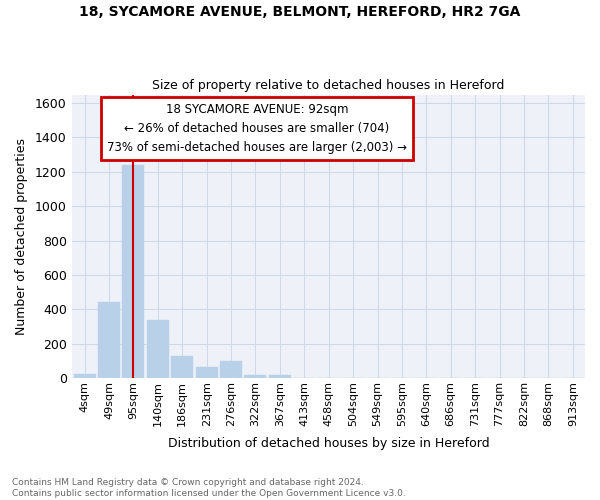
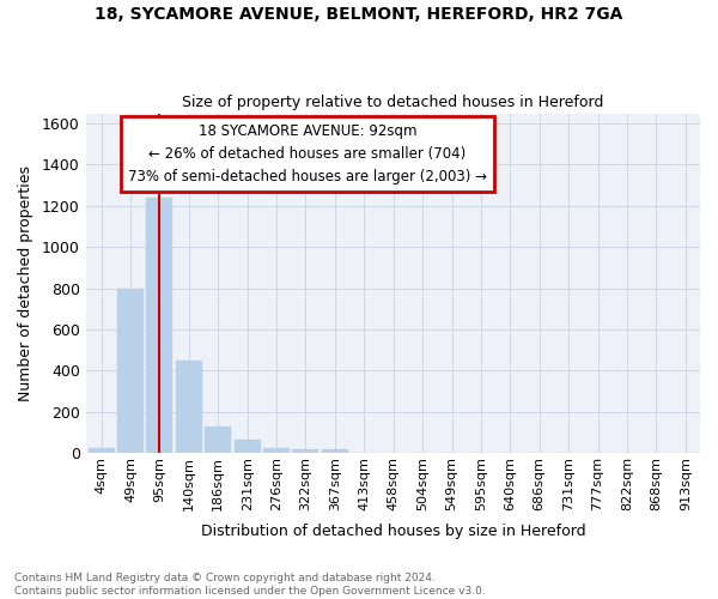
49sqm: 440 -> 800
140sqm: 340 -> 450
276sqm: 100 -> 20
